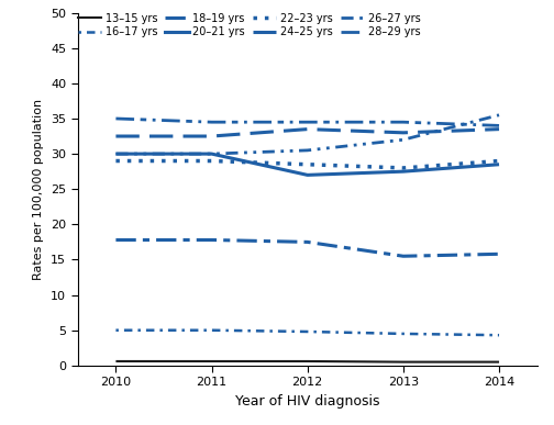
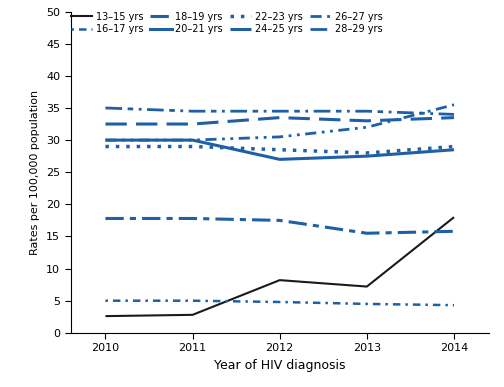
13–15 yrs/2010: 0.6 -> 2.6
13–15 yrs/2011: 0.6 -> 2.8
13–15 yrs/2012: 0.6 -> 8.2
13–15 yrs/2013: 0.5 -> 7.2
13–15 yrs/2014: 0.5 -> 18.0
